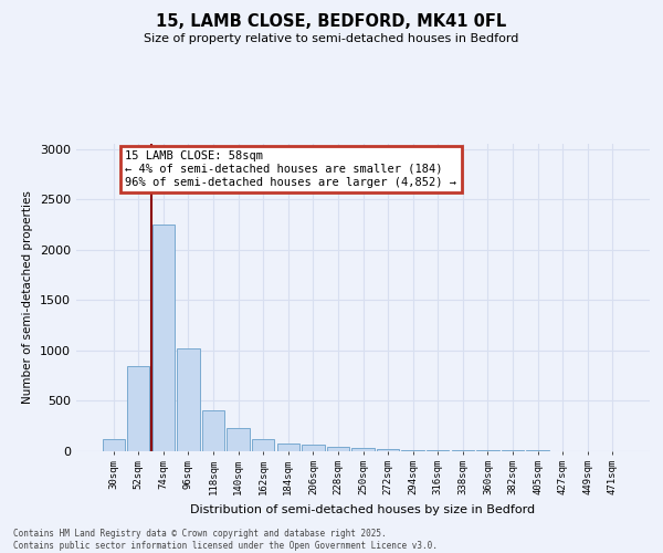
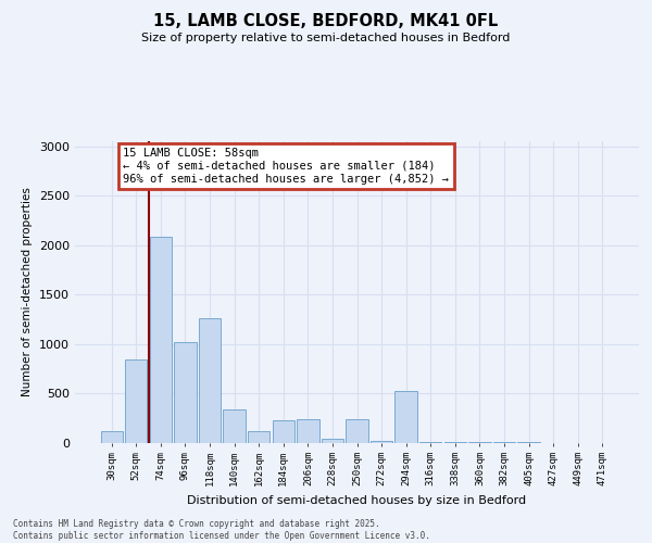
74sqm: 2250 -> 2080
118sqm: 400 -> 1260
140sqm: 230 -> 340
184sqm: 70 -> 220
206sqm: 60 -> 240
250sqm: 30 -> 240
294sqm: 10 -> 520
